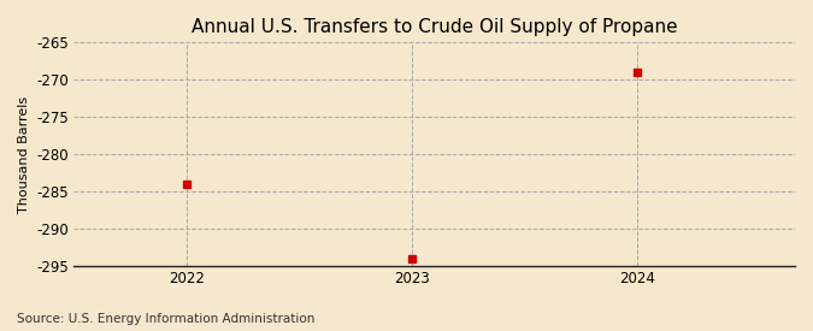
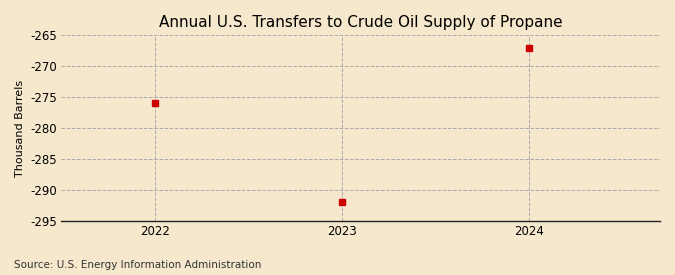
2022: -284 -> -276
2023: -294 -> -292
2024: -269 -> -267
